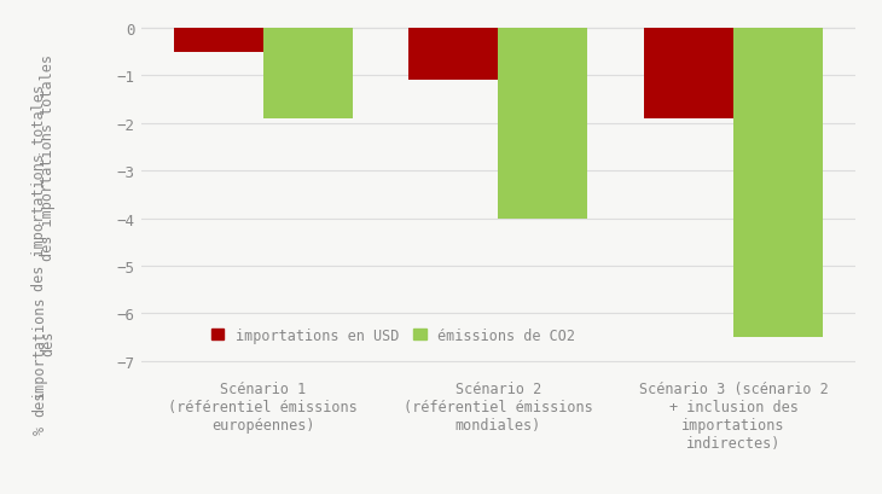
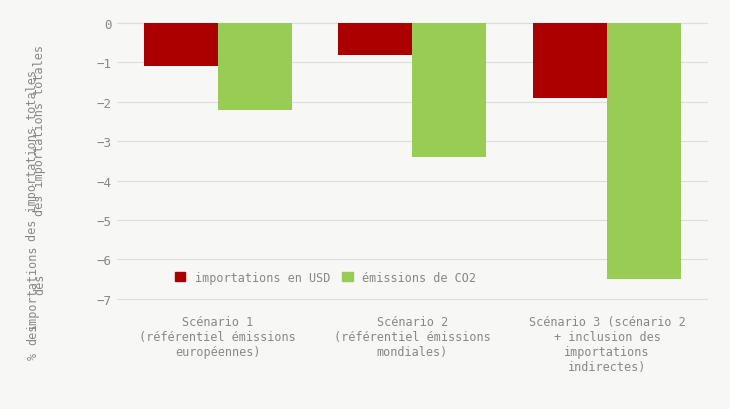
importations en USD/Scénario 1 (référentiel émissions européennes): -0.5 -> -1.1
émissions de CO2/Scénario 1 (référentiel émissions européennes): -1.9 -> -2.2
importations en USD/Scénario 2 (référentiel émissions mondiales): -1.1 -> -0.8
émissions de CO2/Scénario 2 (référentiel émissions mondiales): -4.0 -> -3.4
